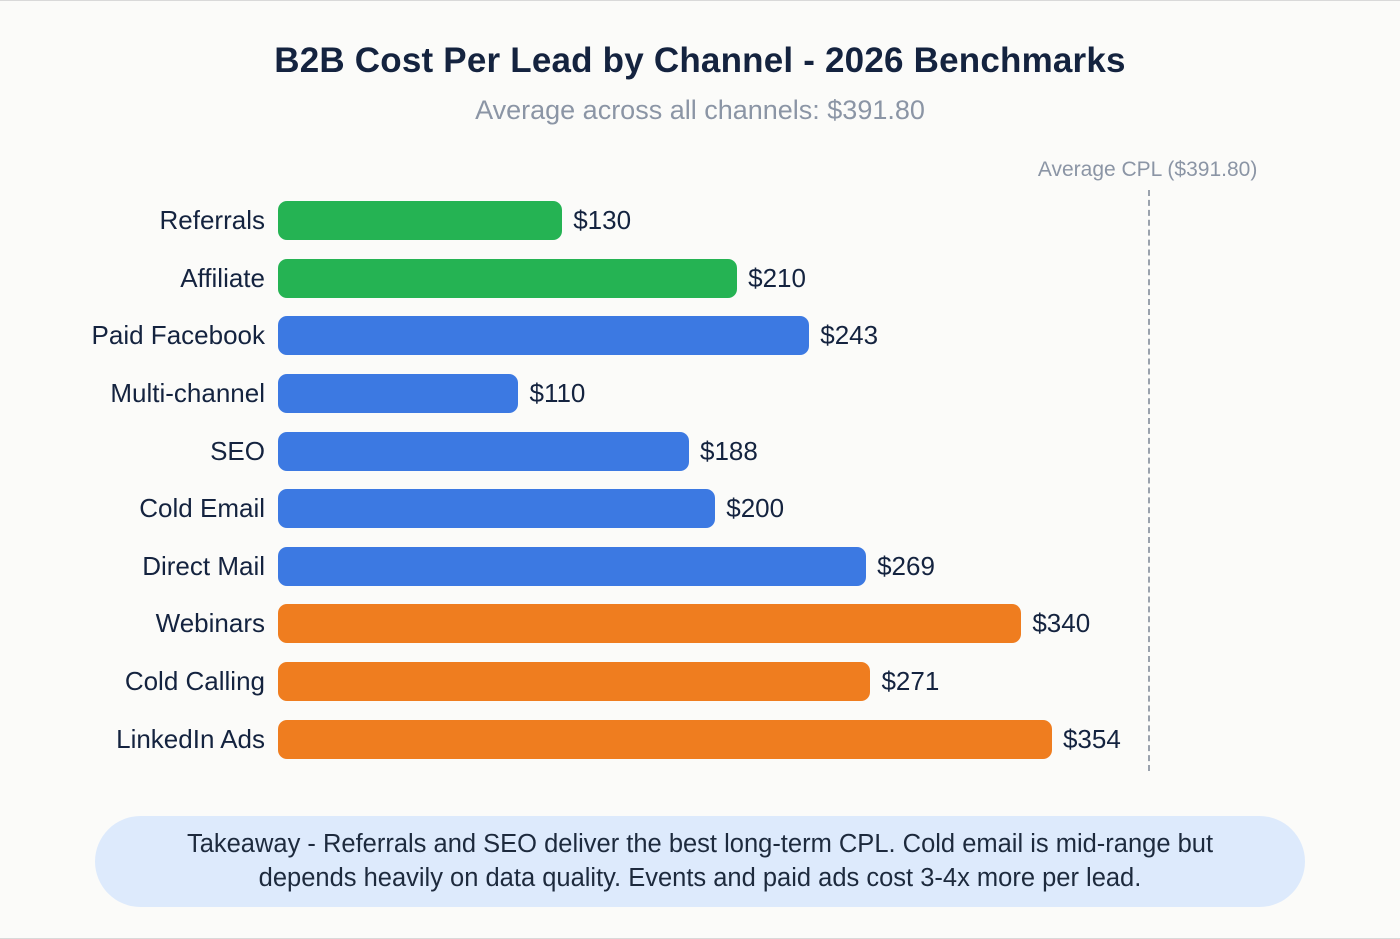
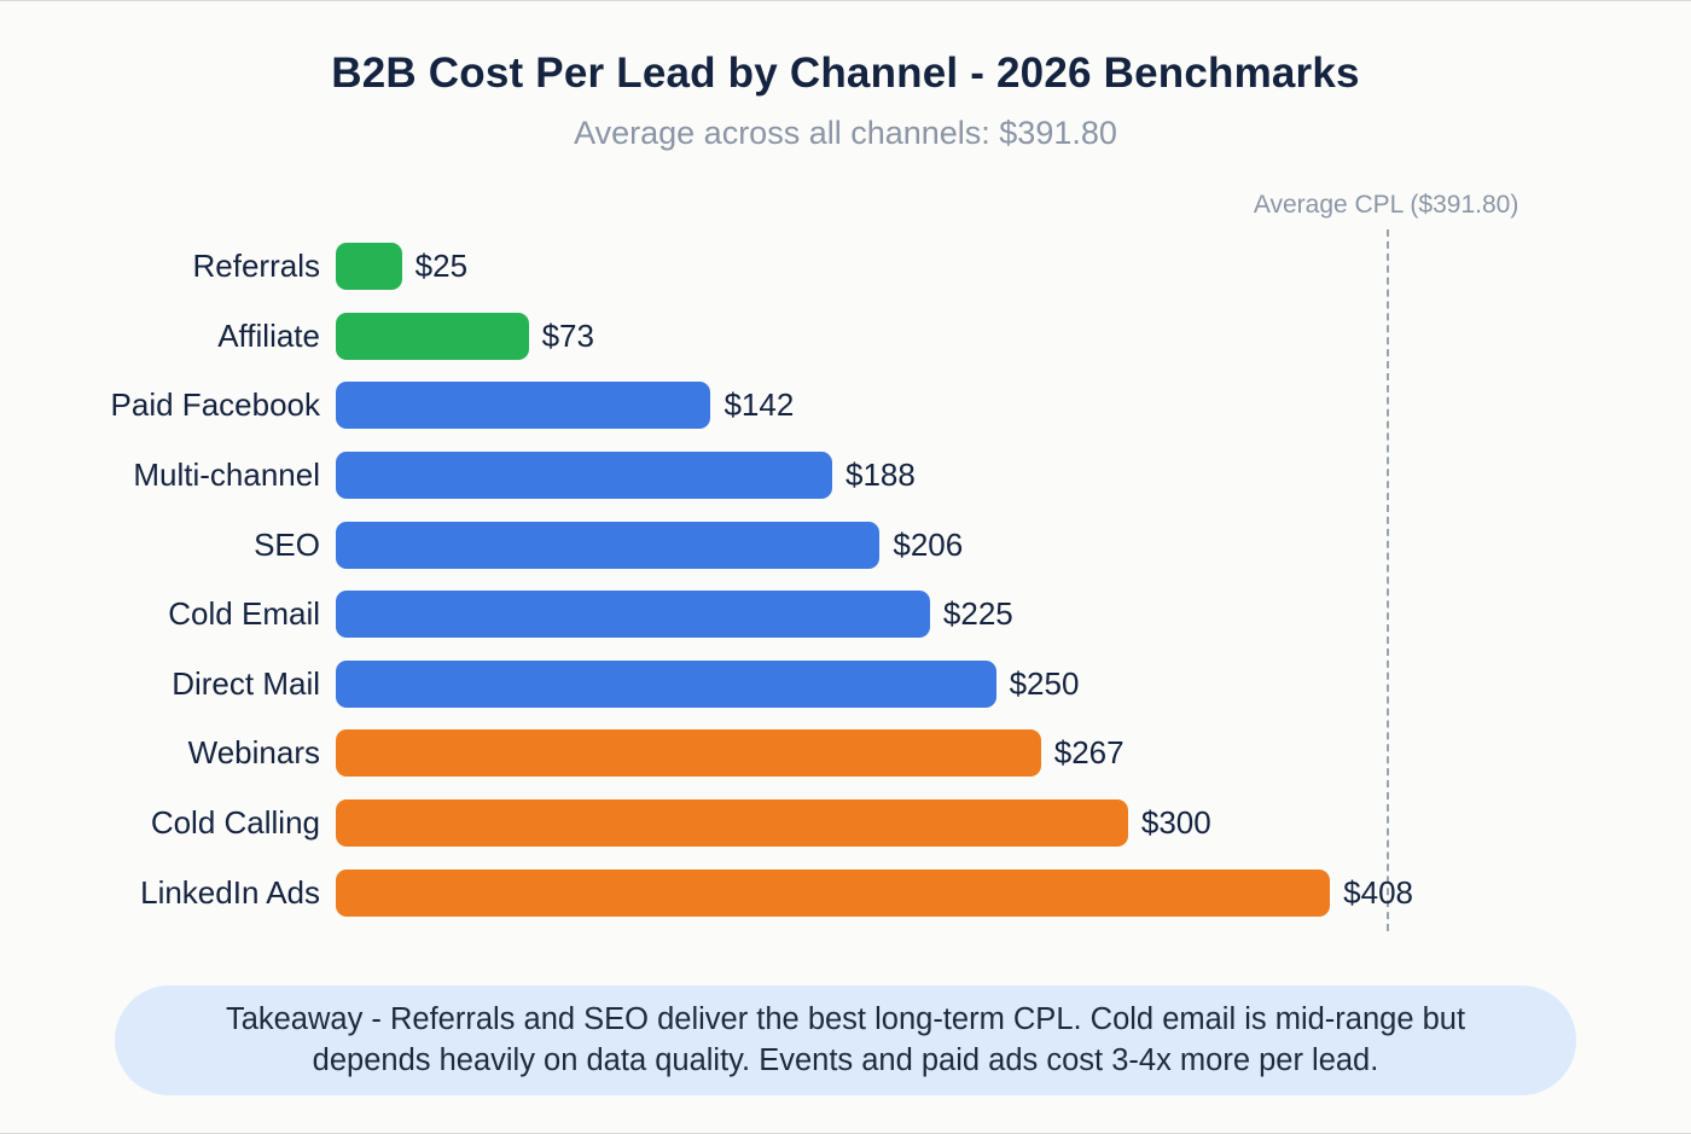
Referrals: $130 -> $25
Affiliate: $210 -> $73
Paid Facebook: $243 -> $142
Multi-channel: $110 -> $188
SEO: $188 -> $206
Cold Email: $200 -> $225
Direct Mail: $269 -> $250
Webinars: $340 -> $267
Cold Calling: $271 -> $300
LinkedIn Ads: $354 -> $408
